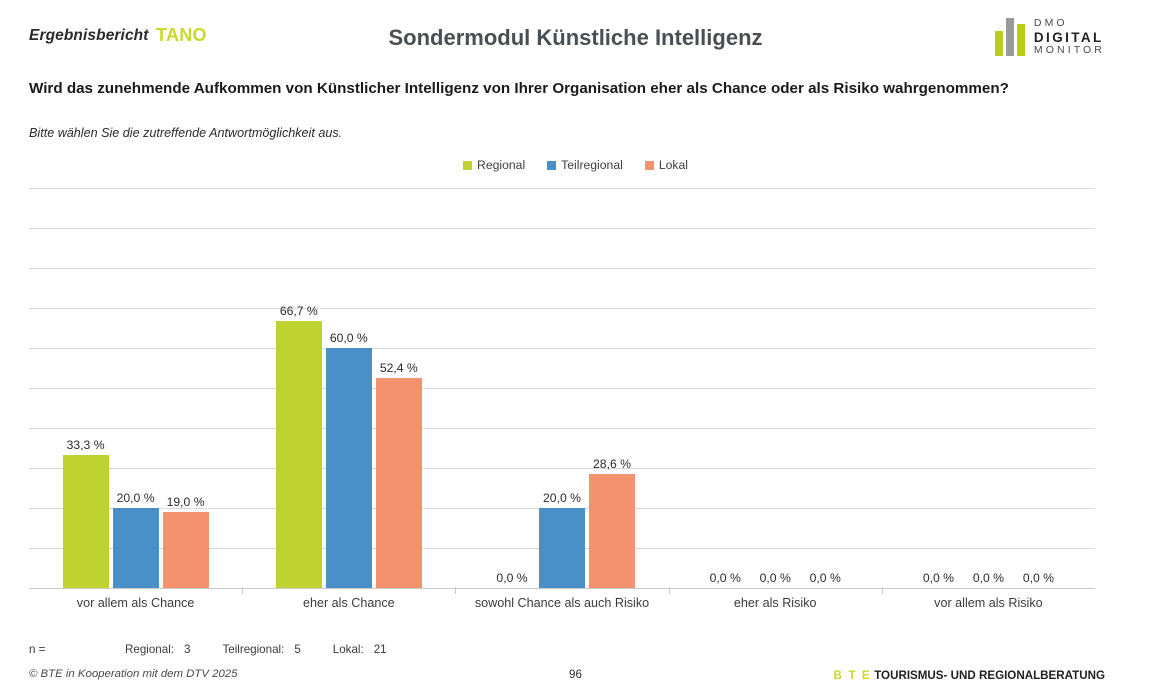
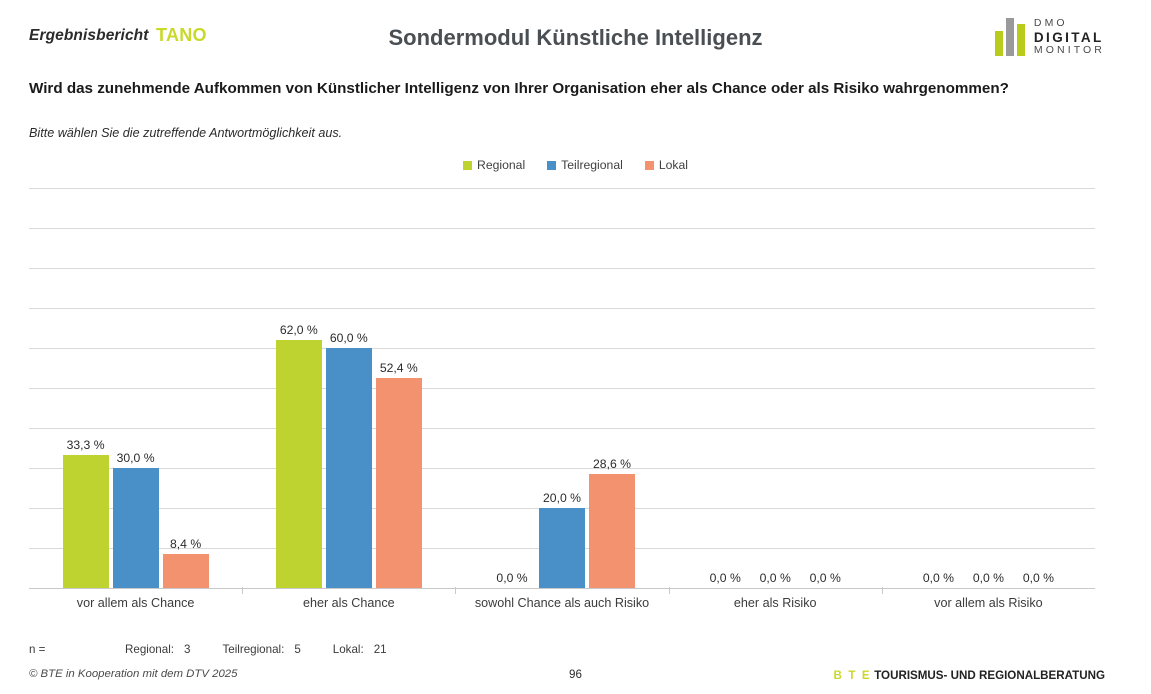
Teilregional/vor allem als Chance: 20,0 -> 30,0
Lokal/vor allem als Chance: 19,0 -> 8,4
Regional/eher als Chance: 66,7 -> 62,0
